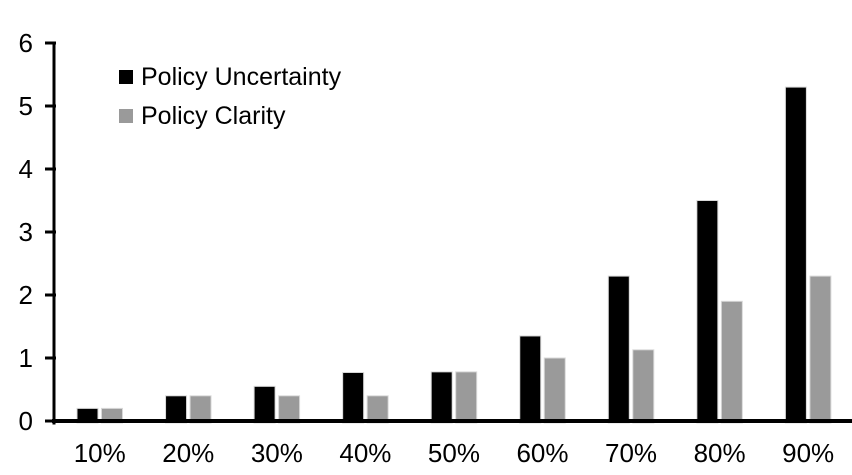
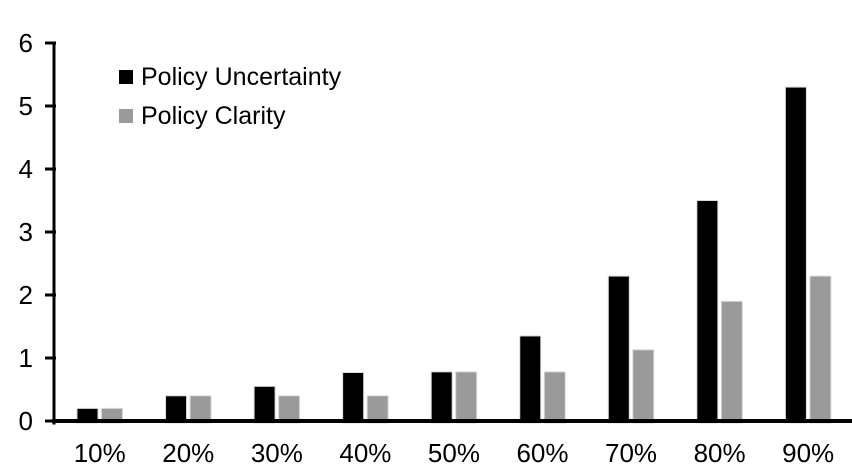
Policy Clarity/60%: 1.0 -> 0.8
